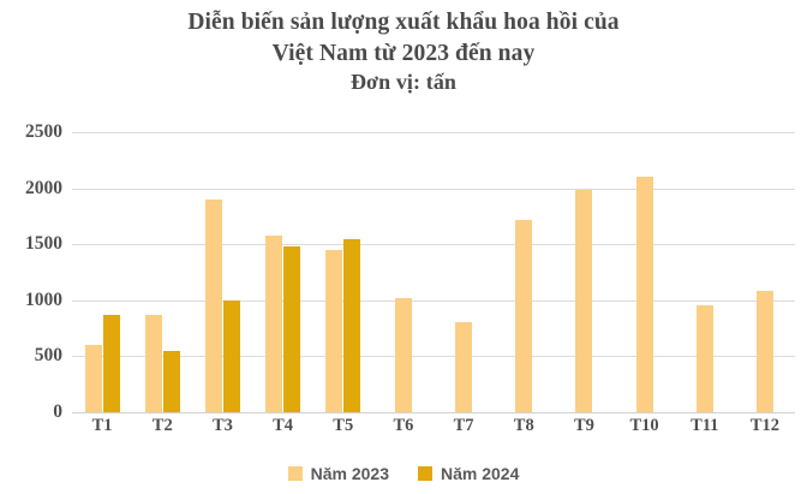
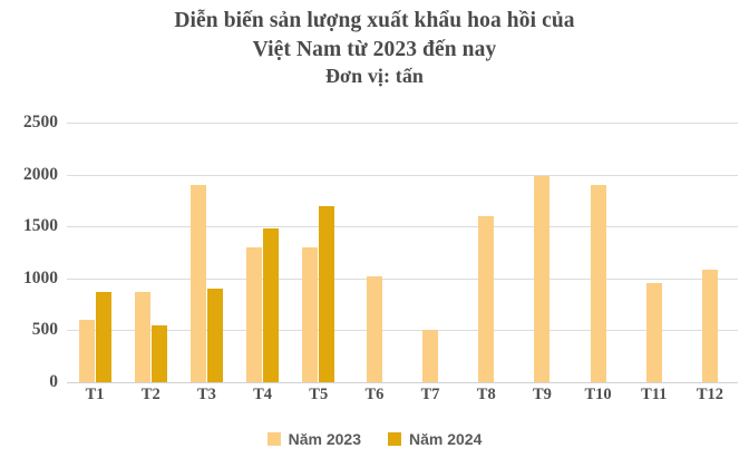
Năm 2024/T3: 1000 -> 900
Năm 2023/T4: 1600 -> 1300
Năm 2023/T5: 1400 -> 1300
Năm 2024/T5: 1600 -> 1700
Năm 2023/T7: 800 -> 500
Năm 2023/T8: 1700 -> 1600
Năm 2023/T10: 2100 -> 1900
